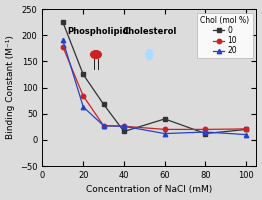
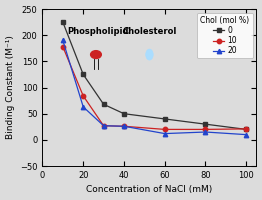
0/40: 16 -> 50
0/80: 12 -> 30
